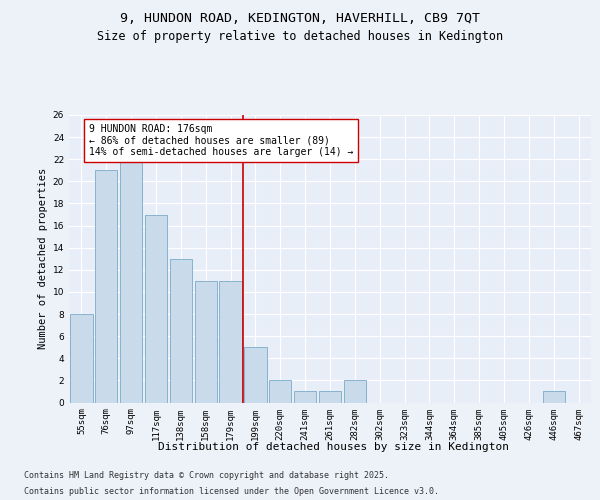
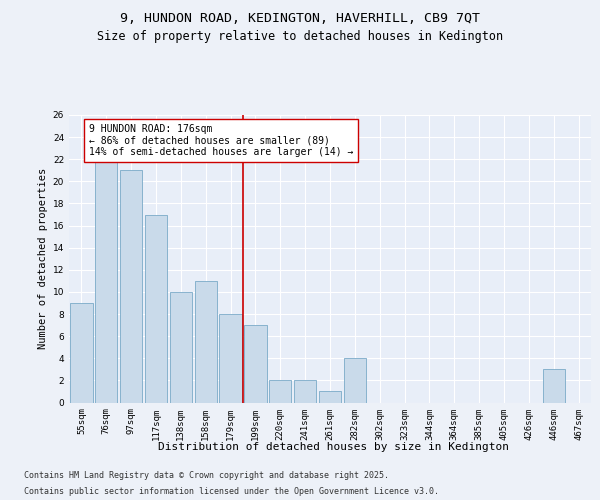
55sqm: 8 -> 9
76sqm: 21 -> 22
97sqm: 22 -> 21
138sqm: 13 -> 10
179sqm: 11 -> 8
199sqm: 5 -> 7
241sqm: 1 -> 2
282sqm: 2 -> 4
446sqm: 1 -> 3
